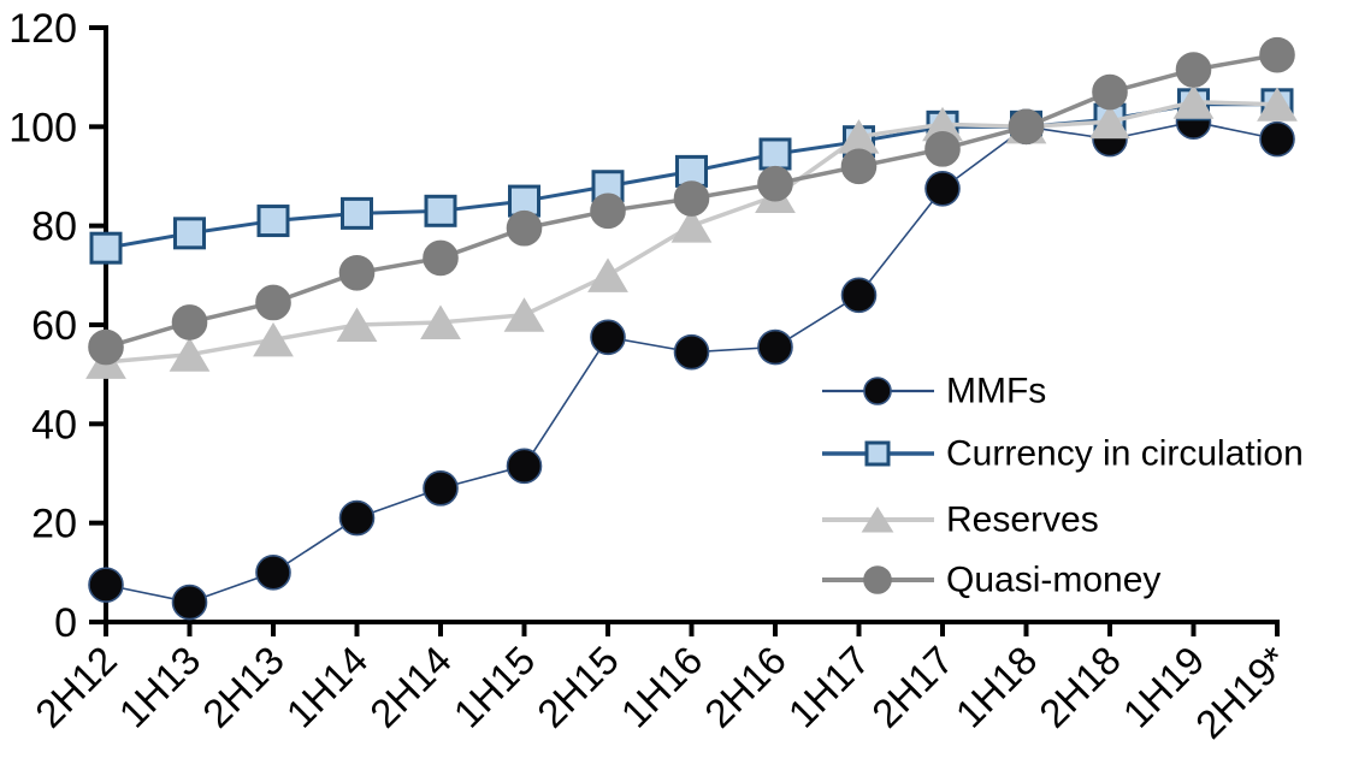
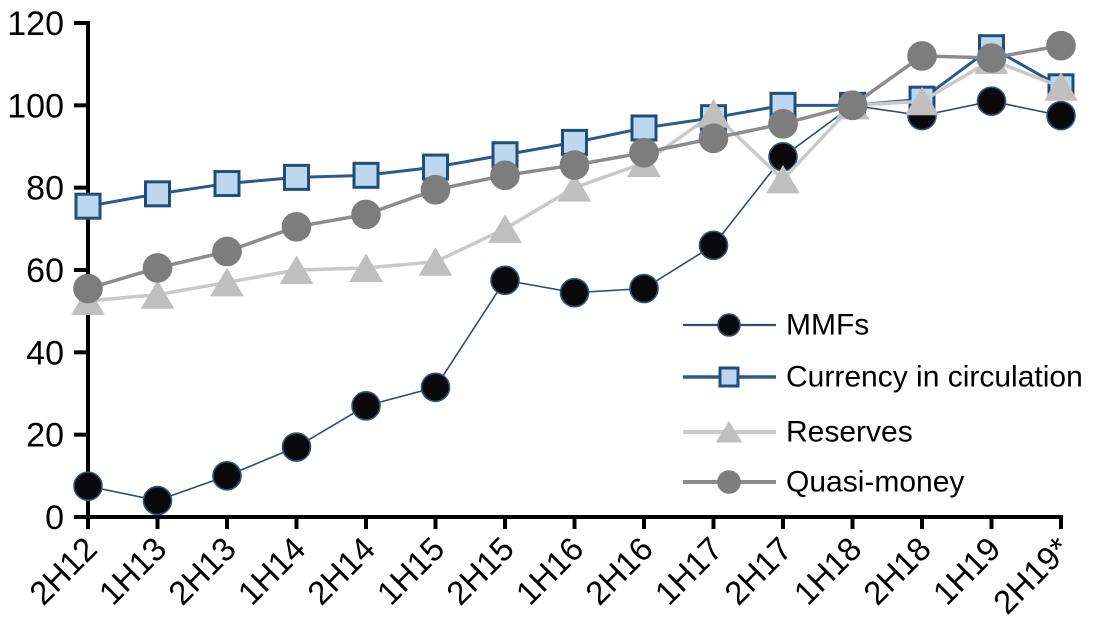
MMFs/1H14: 21 -> 17
Reserves/2H17: 100 -> 82
Quasi-money/2H18: 107 -> 112
Currency in circulation/1H19: 104 -> 114
Reserves/1H19: 105 -> 111
